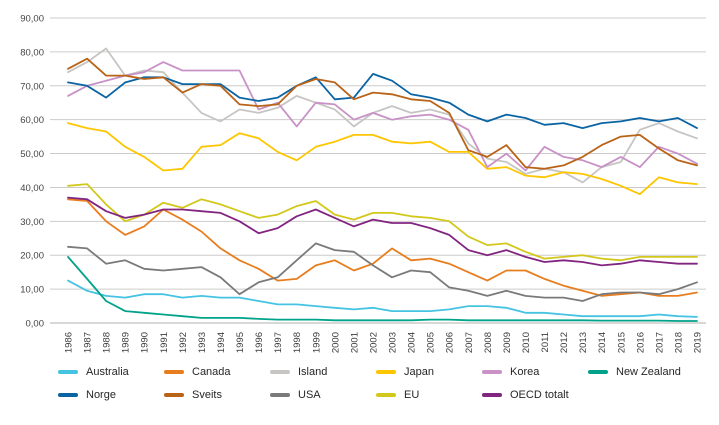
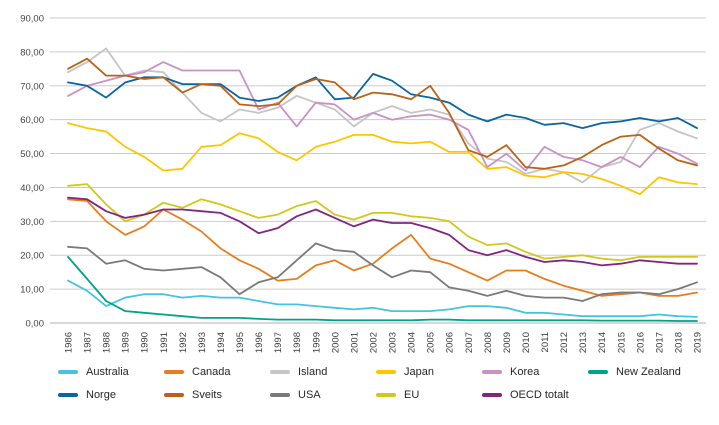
Australia/1988: 8 -> 5
Canada/2004: 18 -> 26
Sveits/2005: 66 -> 70
